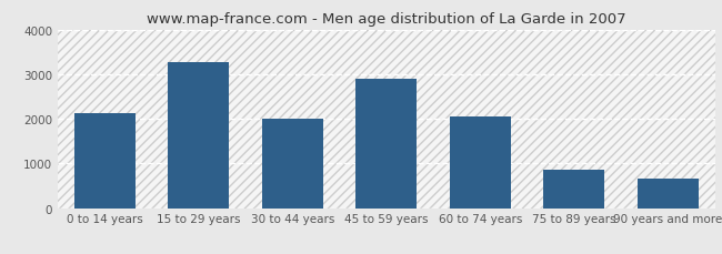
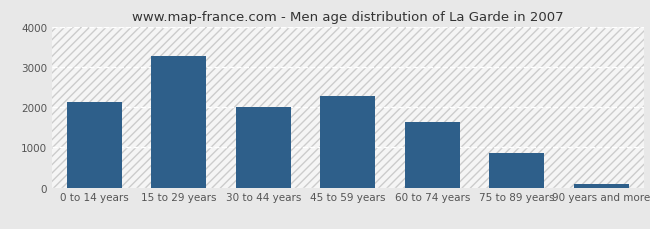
45 to 59 years: 2900 -> 2280
60 to 74 years: 2050 -> 1620
90 years and more: 650 -> 100
